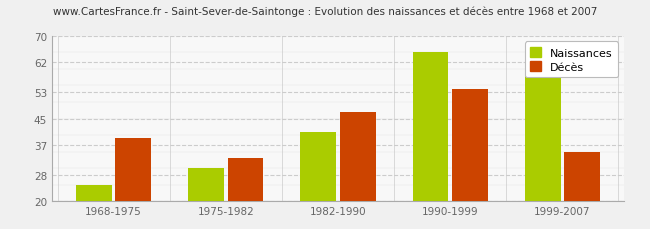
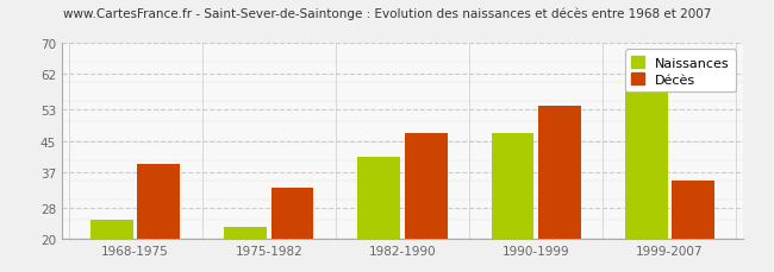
Naissances/1975-1982: 30 -> 23
Naissances/1990-1999: 65 -> 47
